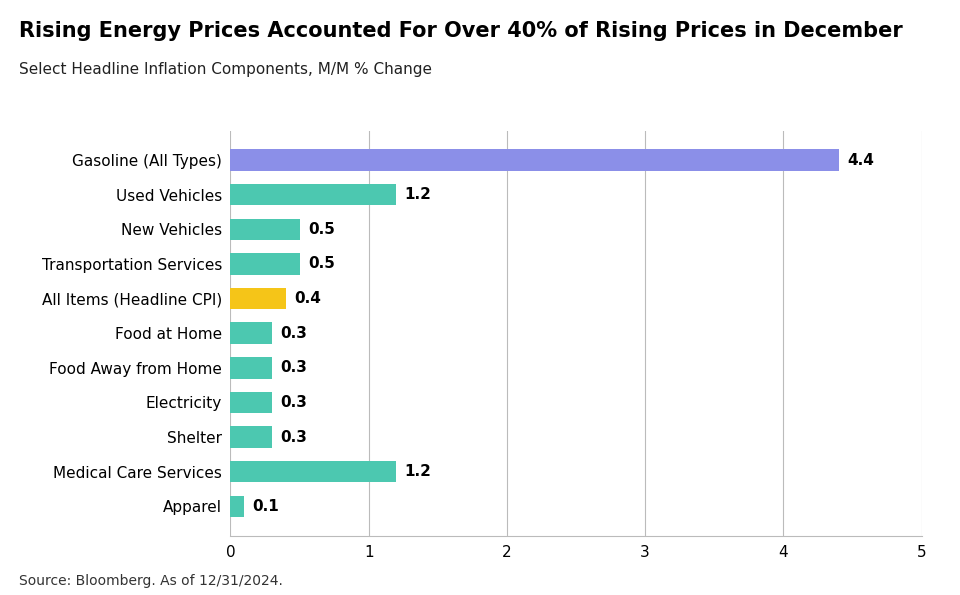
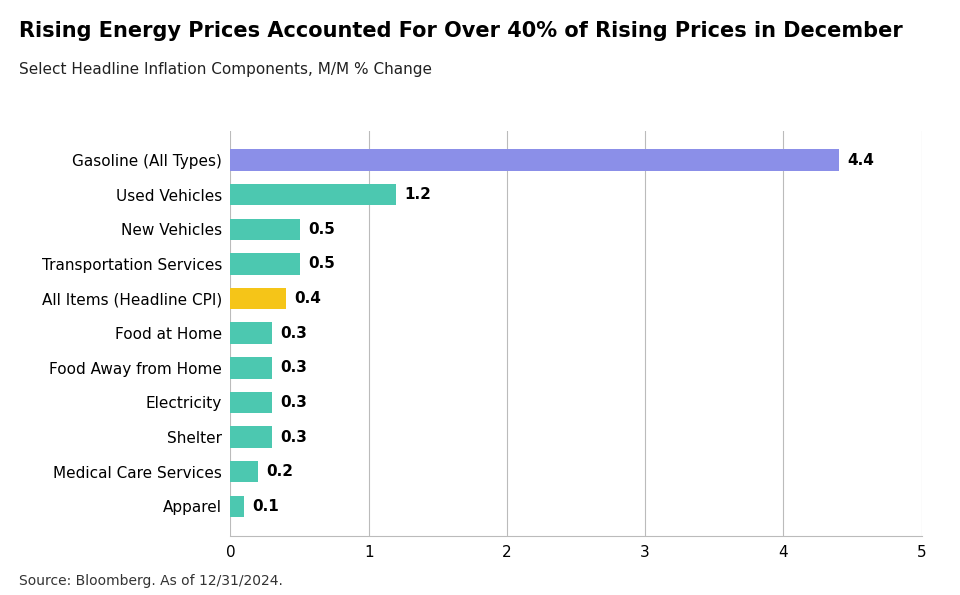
Medical Care Services: 1.2 -> 0.2
